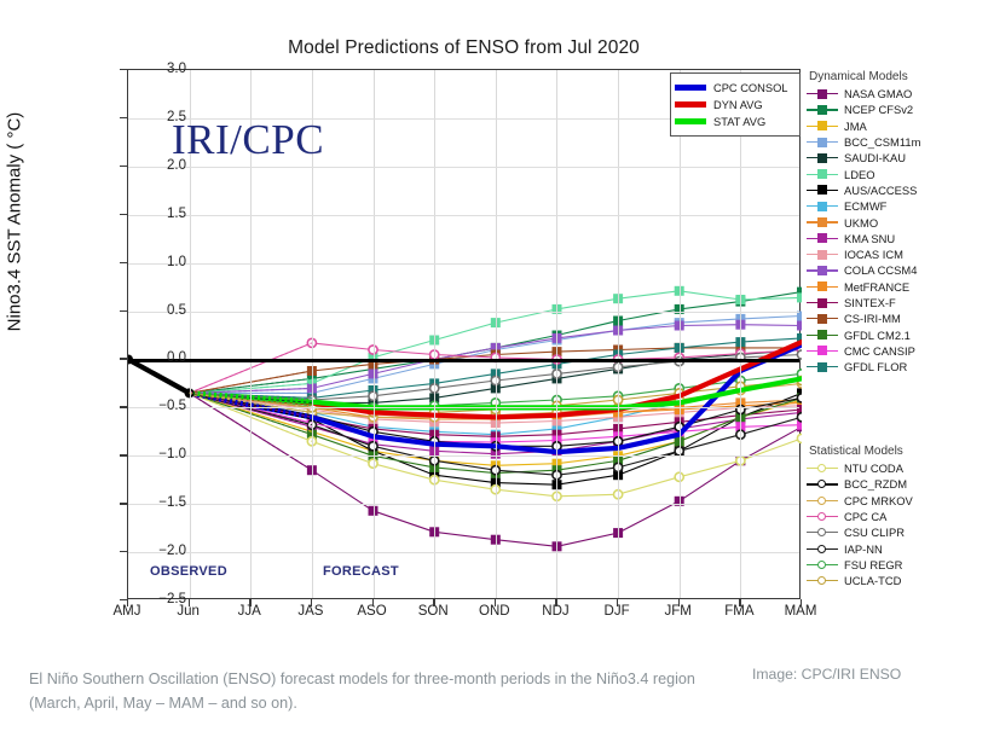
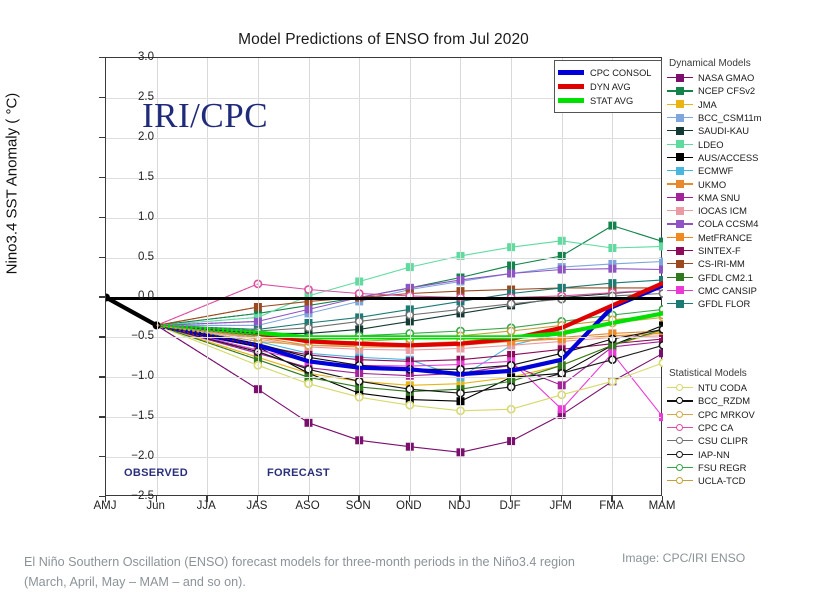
ECMWF/NDJ: -0.7 -> -1.0
AUS/ACCESS/DJF: -1.2 -> -1.0
KMA SNU/JFM: -0.7 -> -1.1
CMC CANSIP/JFM: -0.8 -> -1.4
NCEP CFSv2/FMA: 0.6 -> 0.9
CMC CANSIP/MAM: -0.7 -> -1.5
